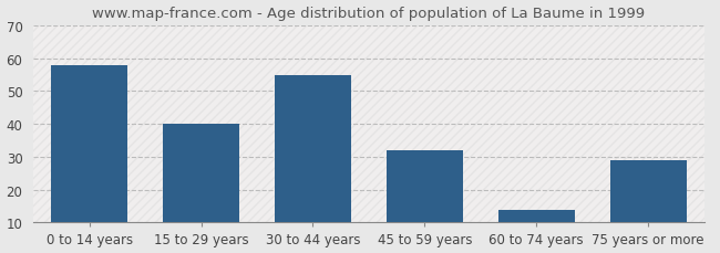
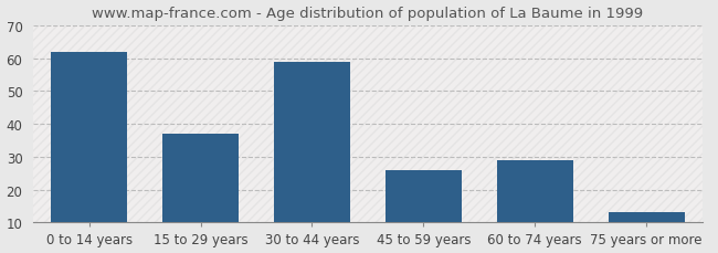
0 to 14 years: 58 -> 62
15 to 29 years: 40 -> 37
30 to 44 years: 55 -> 59
45 to 59 years: 32 -> 26
60 to 74 years: 14 -> 29
75 years or more: 29 -> 13
